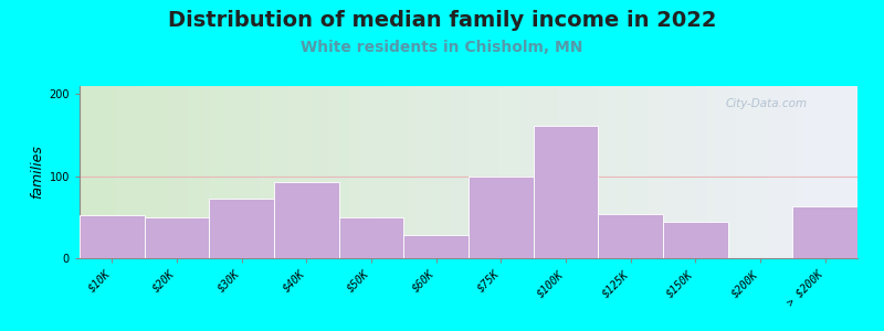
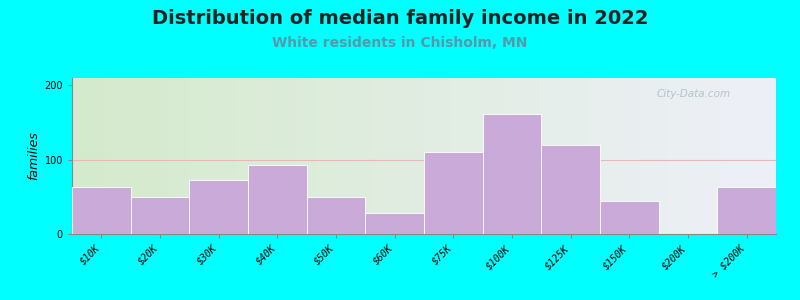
$10K: 52 -> 63
$75K: 100 -> 110
$125K: 54 -> 120
